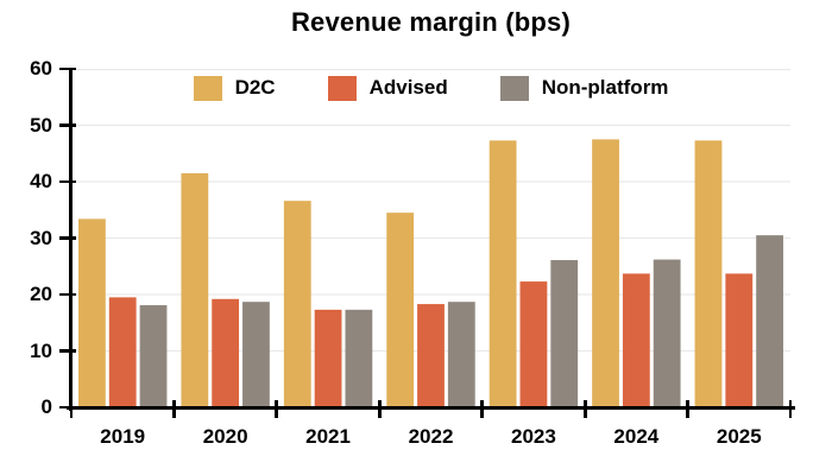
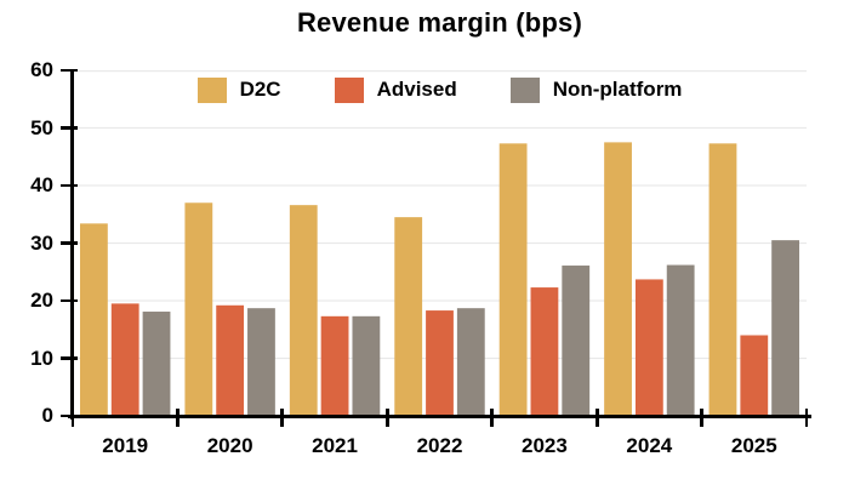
D2C/2020: 42 -> 37
Advised/2025: 24 -> 14
